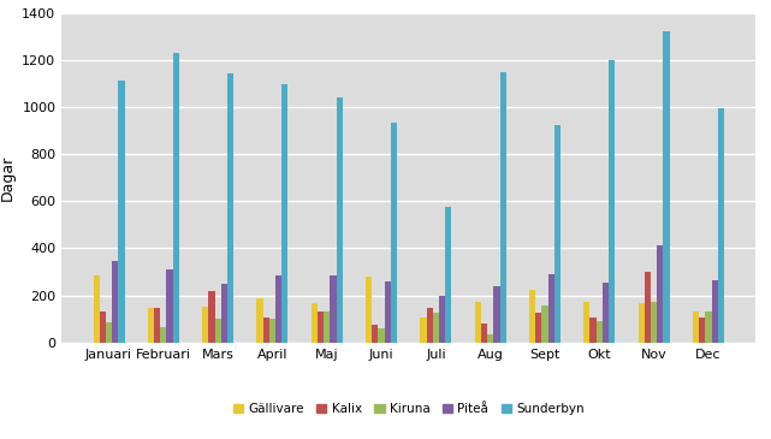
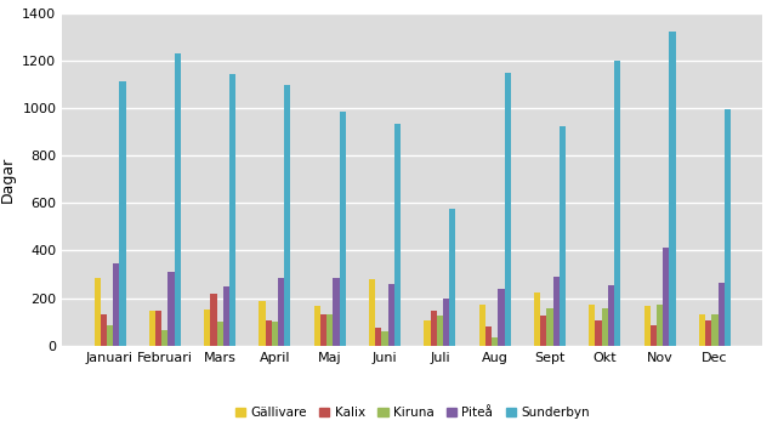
Sunderbyn/Maj: 1040 -> 980
Kiruna/Okt: 90 -> 160
Kalix/Nov: 300 -> 80
